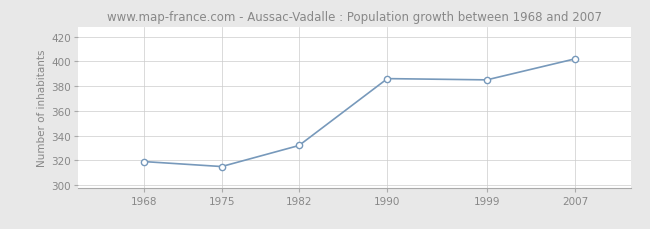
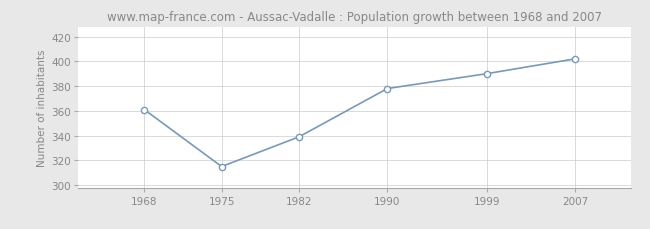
1968: 319 -> 361
1982: 332 -> 339
1990: 386 -> 378
1999: 385 -> 390
